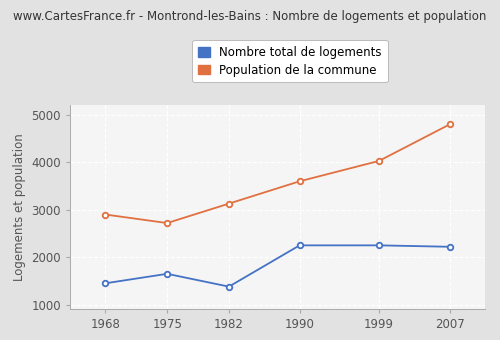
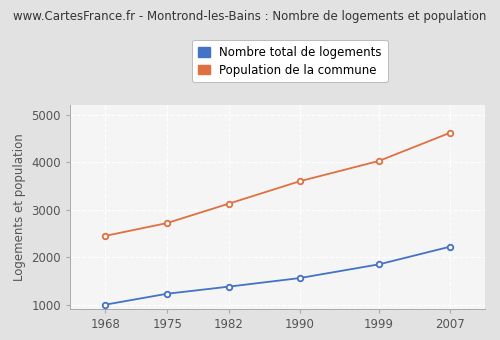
Nombre total de logements/1968: 1450 -> 1000
Population de la commune/1968: 2900 -> 2450
Nombre total de logements/1975: 1650 -> 1230
Nombre total de logements/1990: 2250 -> 1560
Nombre total de logements/1999: 2250 -> 1850
Population de la commune/2007: 4800 -> 4620
